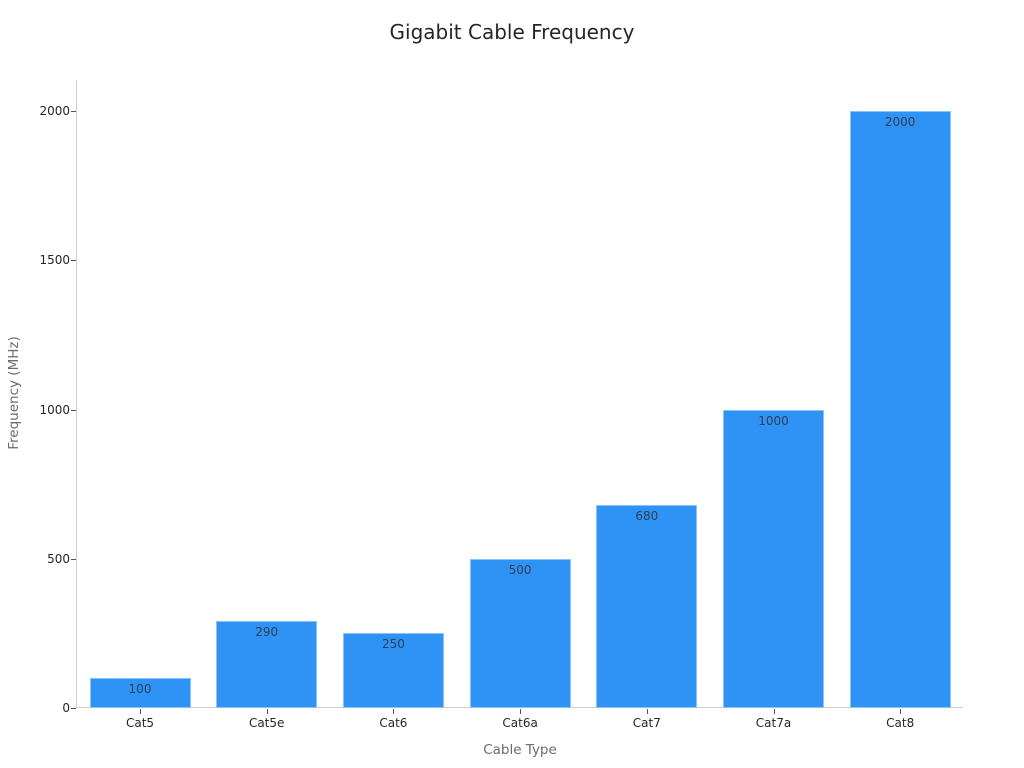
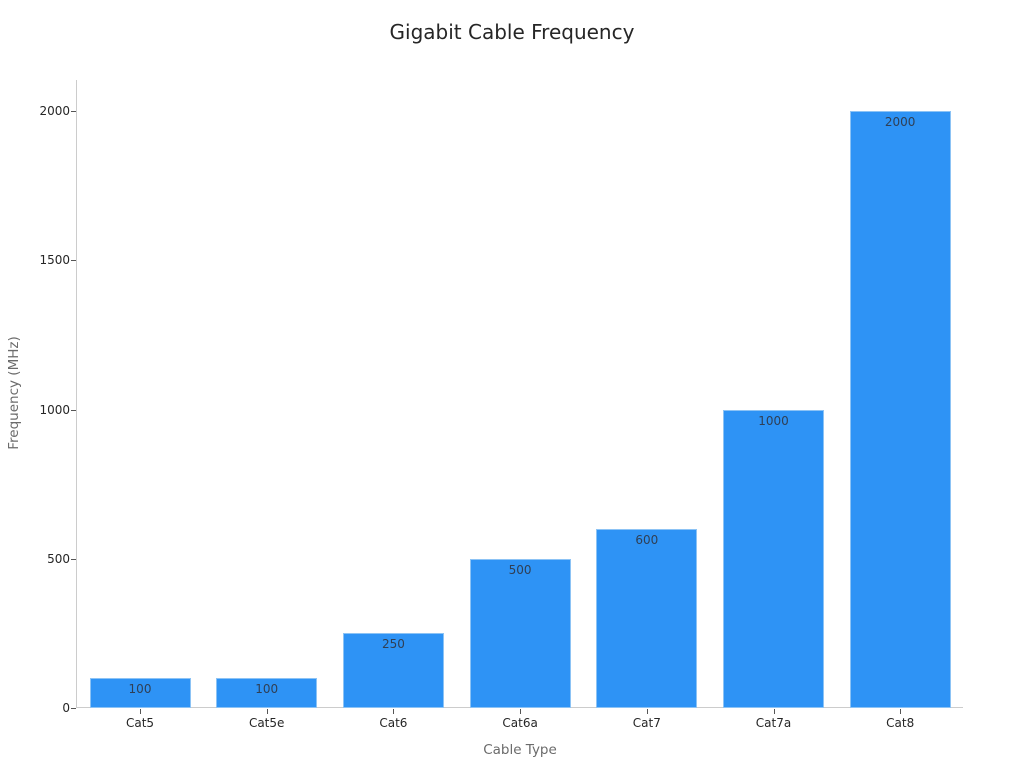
Cat5e: 290 -> 100
Cat7: 680 -> 600
